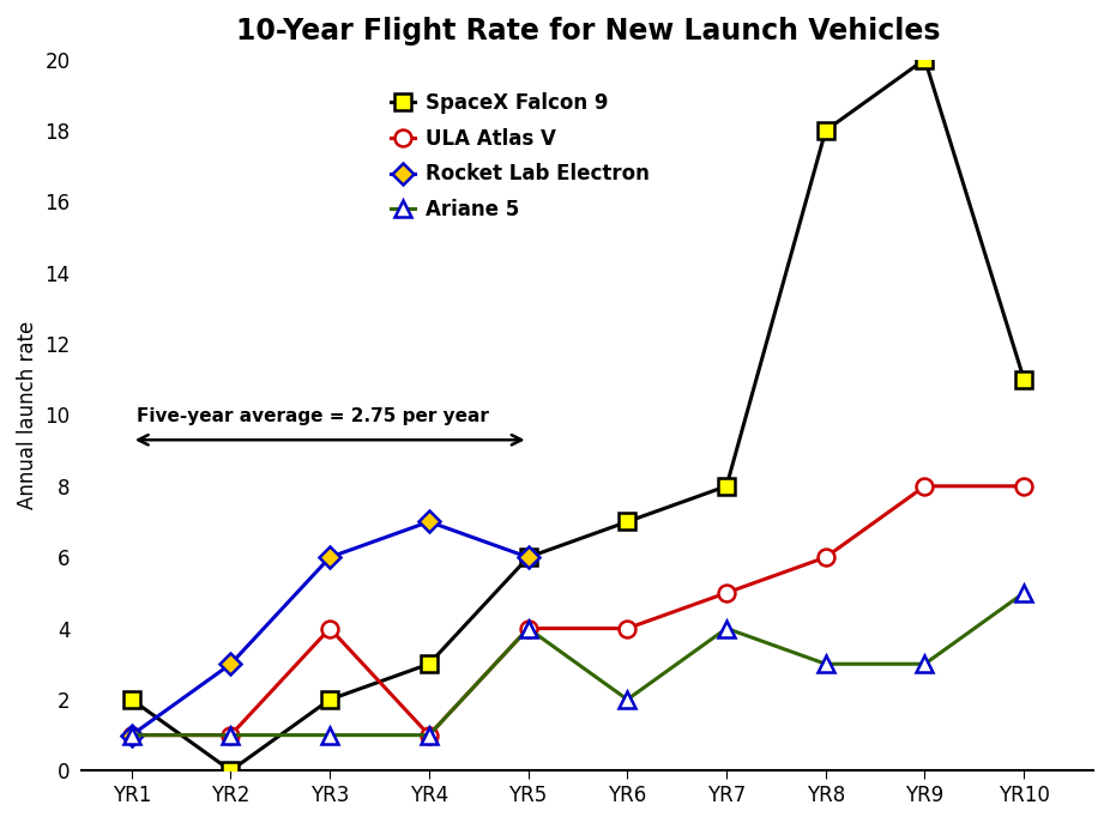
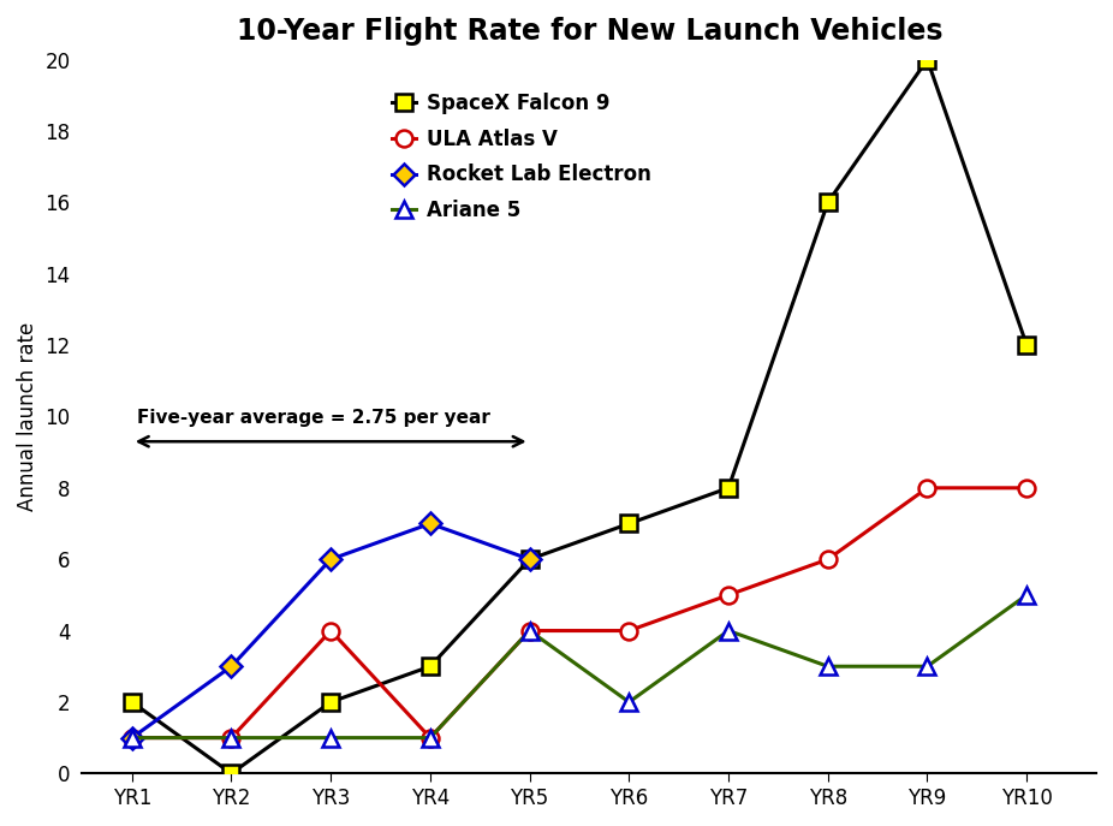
SpaceX Falcon 9/YR8: 18 -> 16
SpaceX Falcon 9/YR10: 11 -> 12
